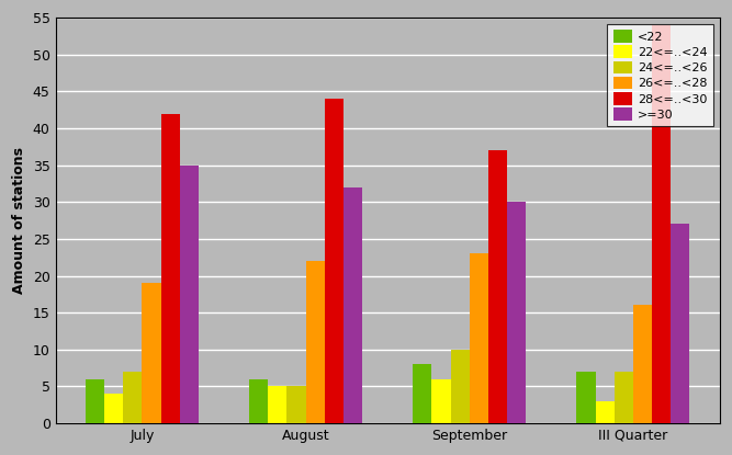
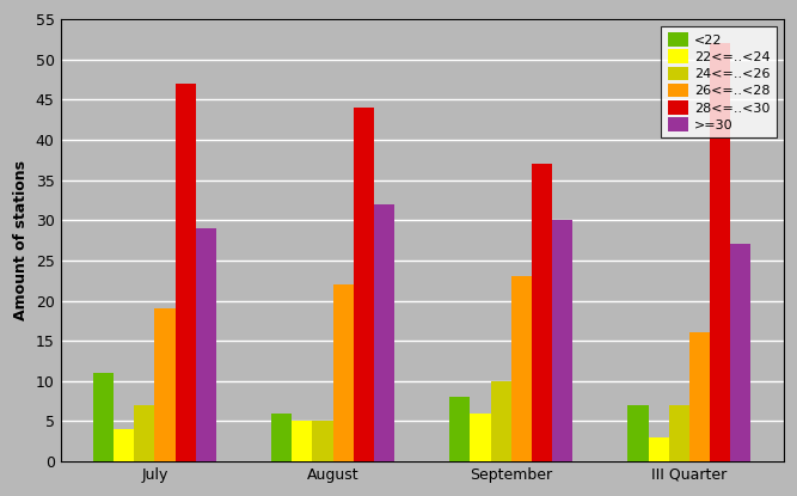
<22/July: 6 -> 11
28<=..<30/July: 42 -> 47
>=30/July: 35 -> 29
28<=..<30/III Quarter: 54 -> 52
